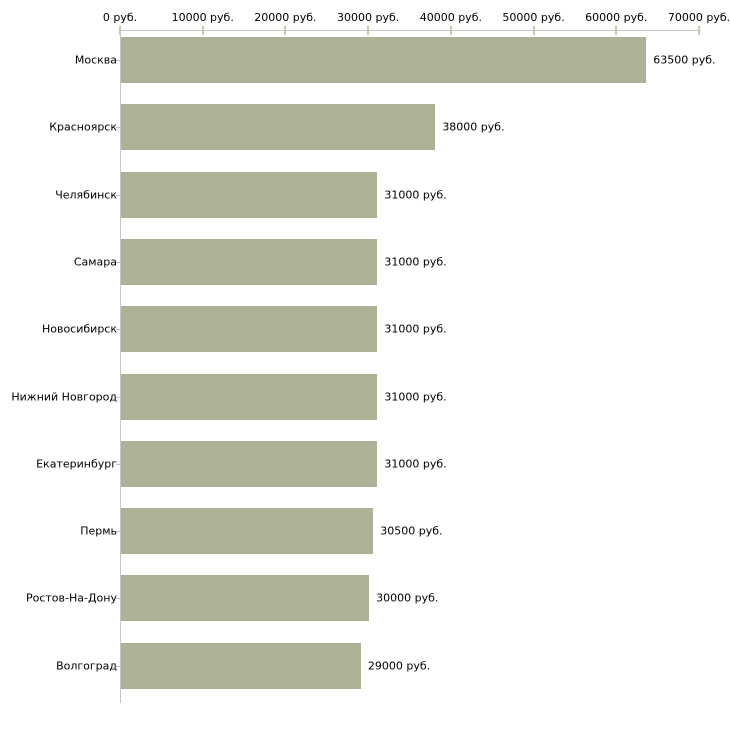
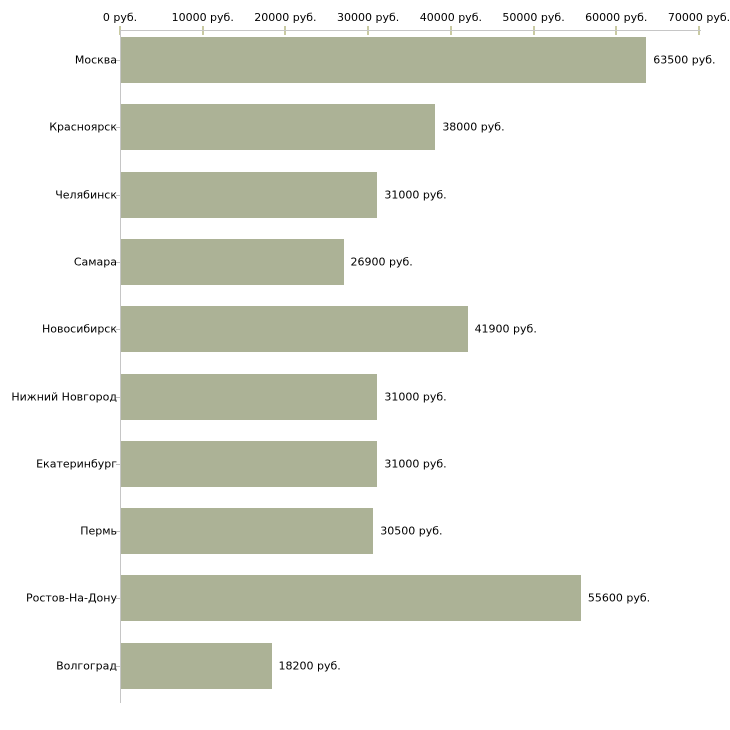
Самара: 31000 -> 26900
Новосибирск: 31000 -> 41900
Ростов-На-Дону: 30000 -> 55600
Волгоград: 29000 -> 18200
